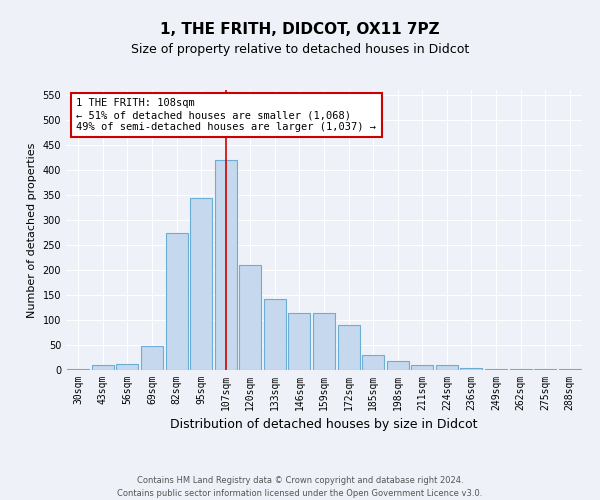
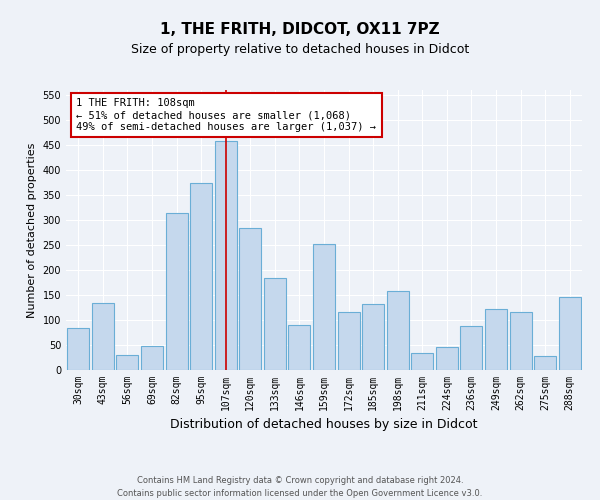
30sqm: 3 -> 84
43sqm: 10 -> 134
56sqm: 13 -> 30
82sqm: 275 -> 314
95sqm: 345 -> 374
107sqm: 420 -> 458
120sqm: 210 -> 284
133sqm: 143 -> 184
146sqm: 115 -> 90
159sqm: 115 -> 252
172sqm: 90 -> 116
185sqm: 30 -> 132
198sqm: 18 -> 158
211sqm: 10 -> 34
224sqm: 10 -> 46
236sqm: 4 -> 88
249sqm: 3 -> 122
262sqm: 3 -> 116
275sqm: 3 -> 28
288sqm: 3 -> 146
